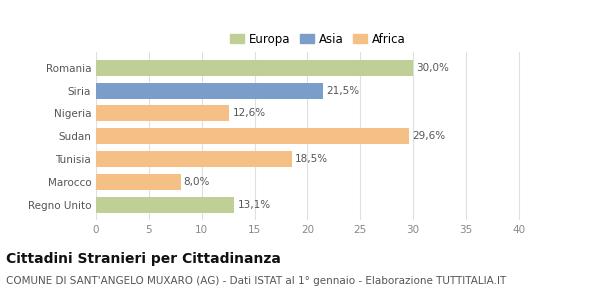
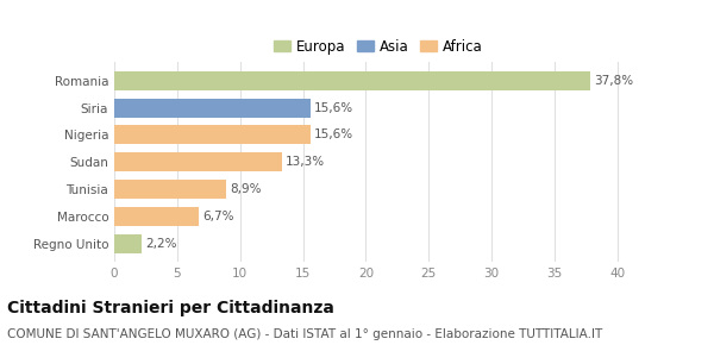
Romania: 30,0% -> 37,8%
Siria: 21,5% -> 15,6%
Nigeria: 12,6% -> 15,6%
Sudan: 29,6% -> 13,3%
Tunisia: 18,5% -> 8,9%
Marocco: 8,0% -> 6,7%
Regno Unito: 13,1% -> 2,2%
